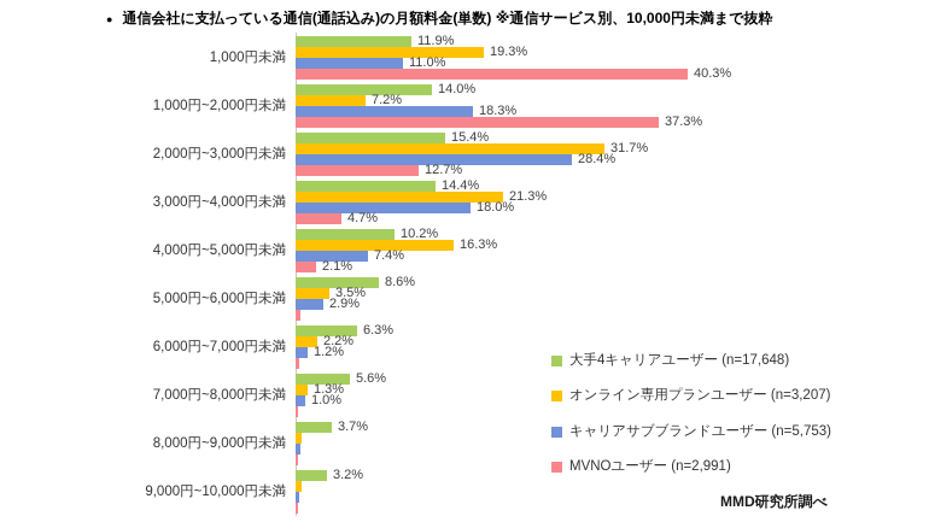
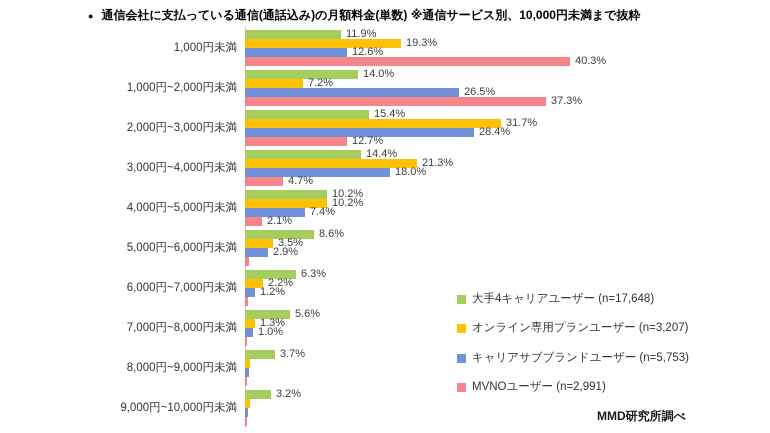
キャリアサブブランドユーザー (n=5,753)/1,000円未満: 11.0% -> 12.6%
キャリアサブブランドユーザー (n=5,753)/1,000円~2,000円未満: 18.3% -> 26.5%
オンライン専用プランユーザー (n=3,207)/4,000円~5,000円未満: 16.3% -> 10.2%
